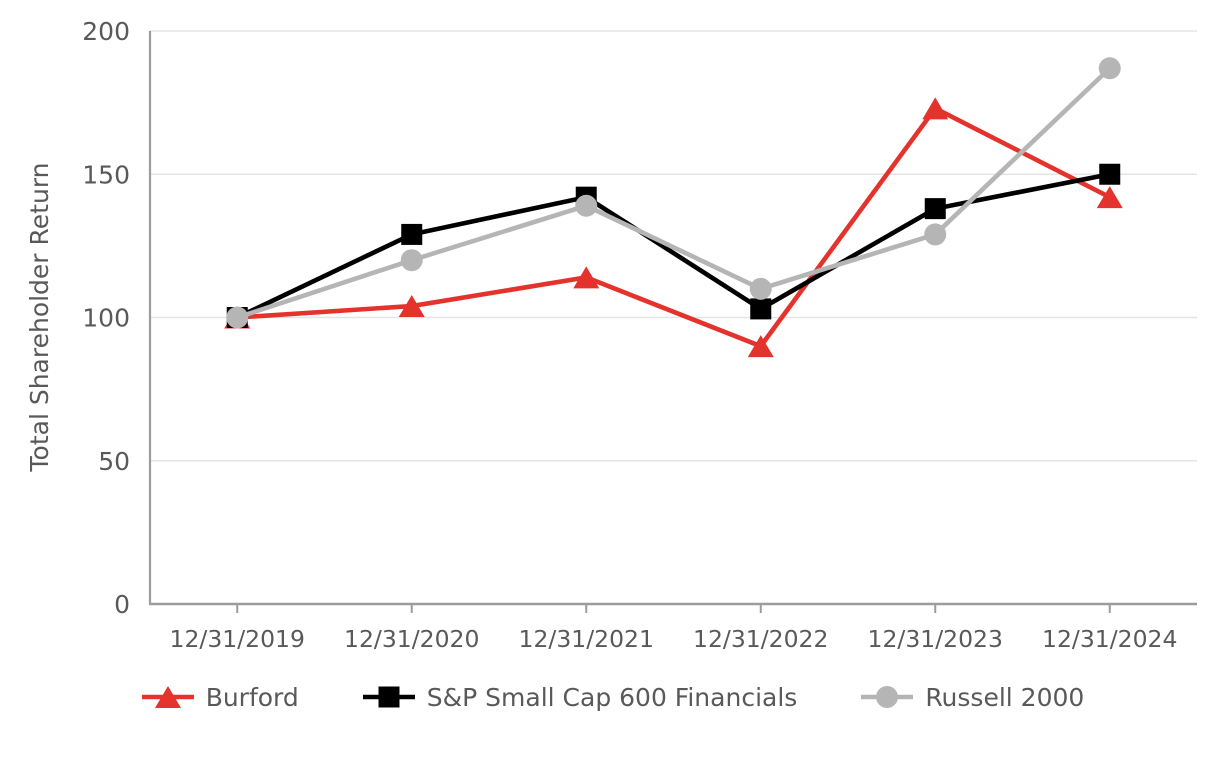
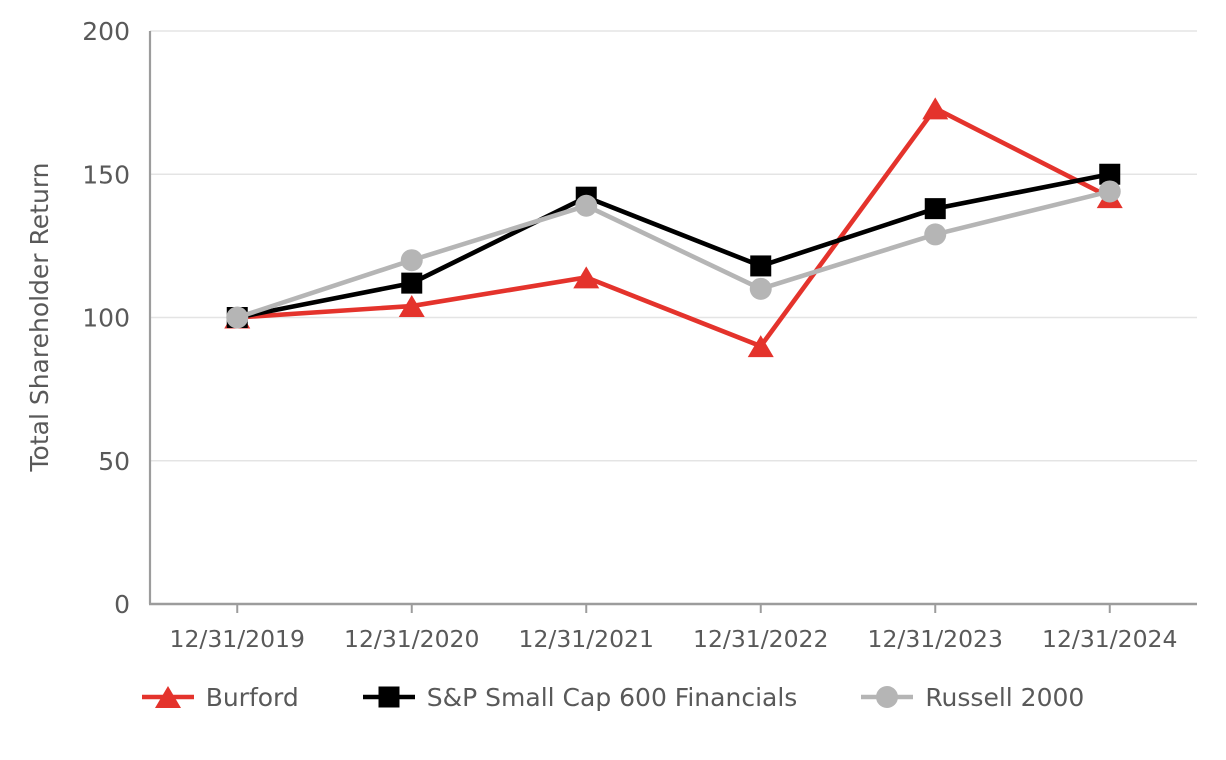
S&P Small Cap 600 Financials/12/31/2020: 129 -> 112
S&P Small Cap 600 Financials/12/31/2022: 103 -> 118
Russell 2000/12/31/2024: 187 -> 144
